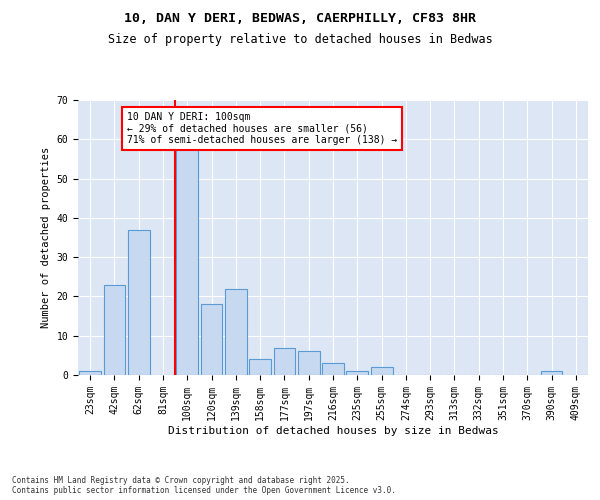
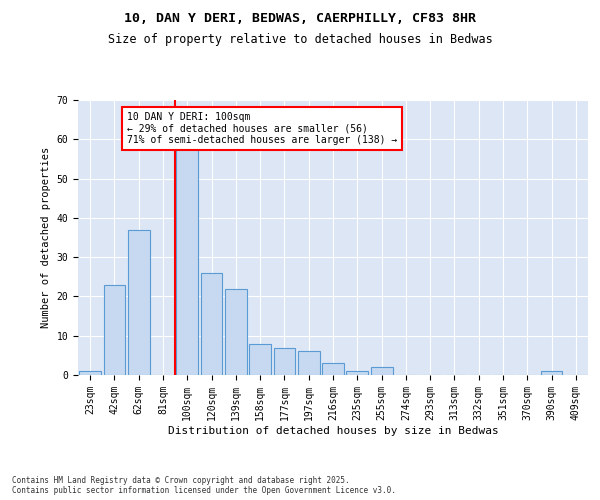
120sqm: 18 -> 26
158sqm: 4 -> 8
